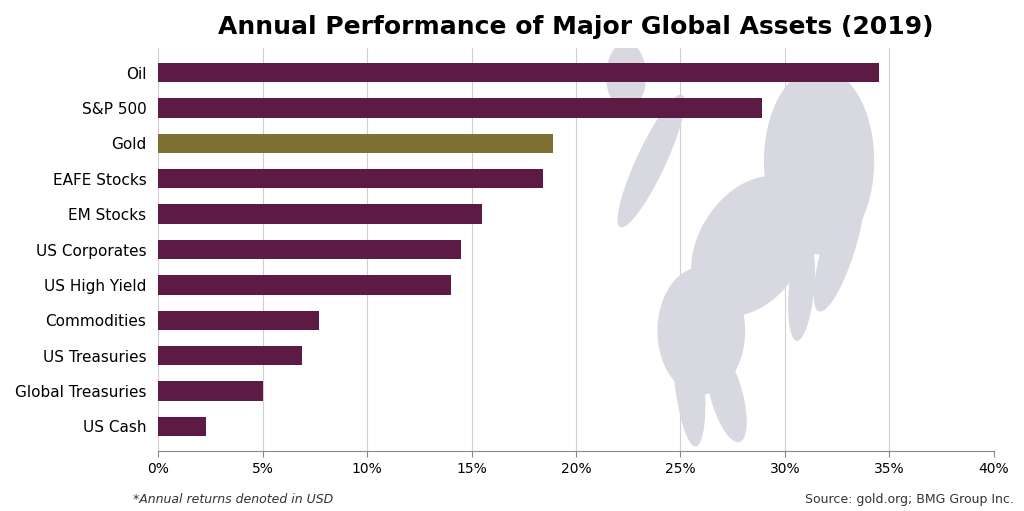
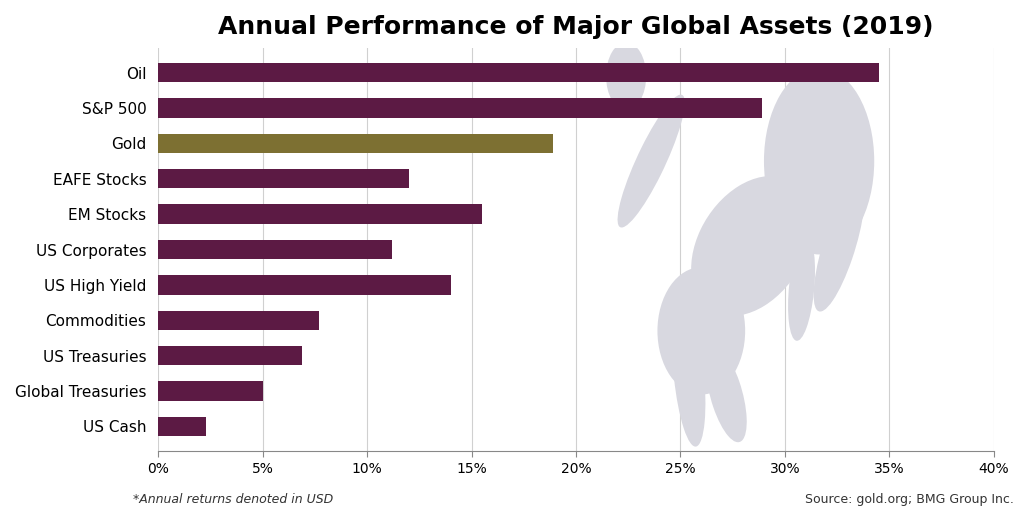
EAFE Stocks: 18.4% -> 12.0%
US Corporates: 14.5% -> 11.2%
